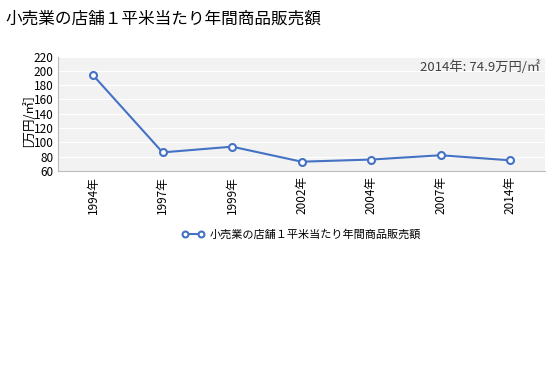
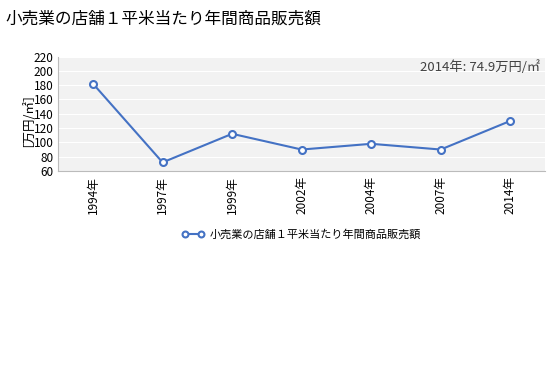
1994年: 194 -> 182
1997年: 86 -> 72
1999年: 94 -> 112
2002年: 73 -> 90
2004年: 76 -> 98
2007年: 82 -> 90
2014年: 75 -> 130
